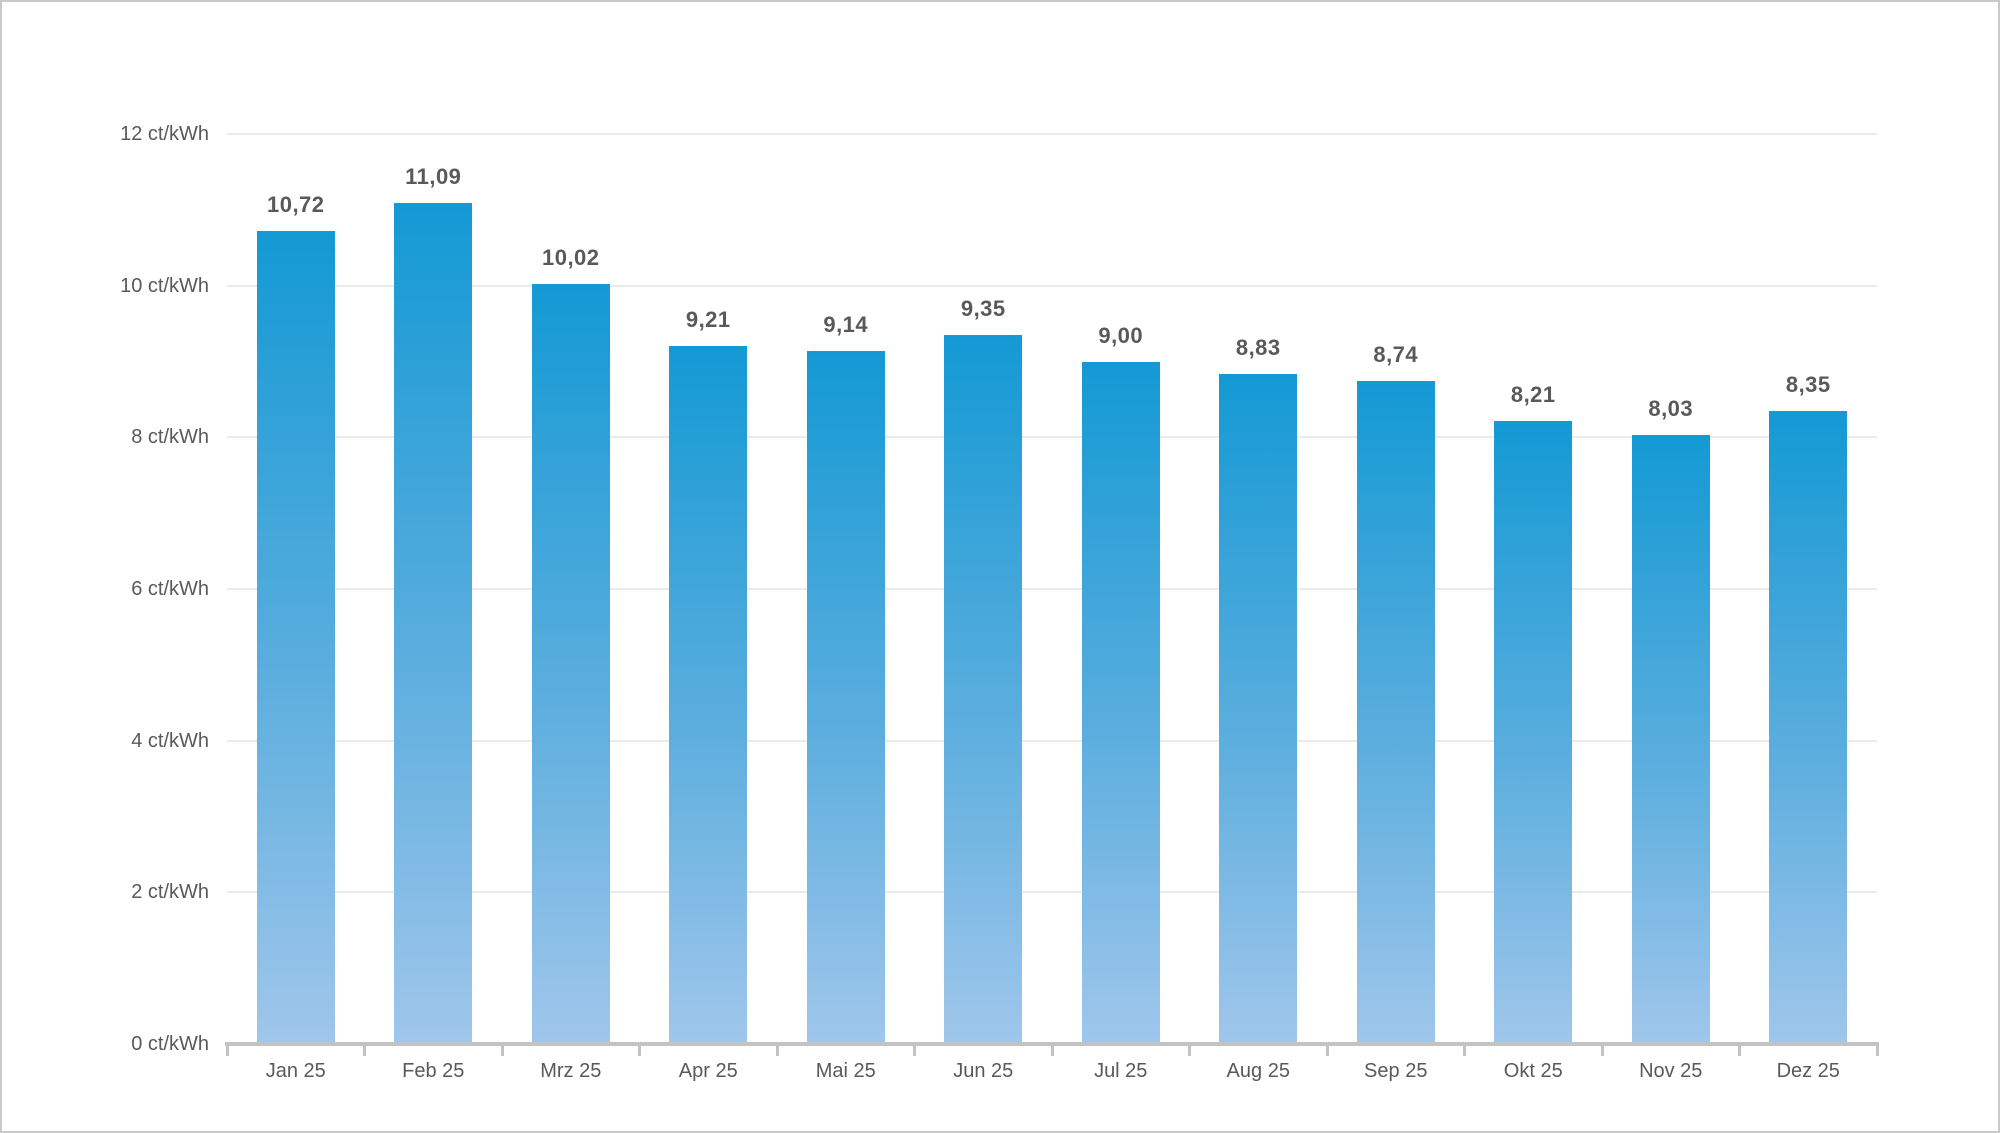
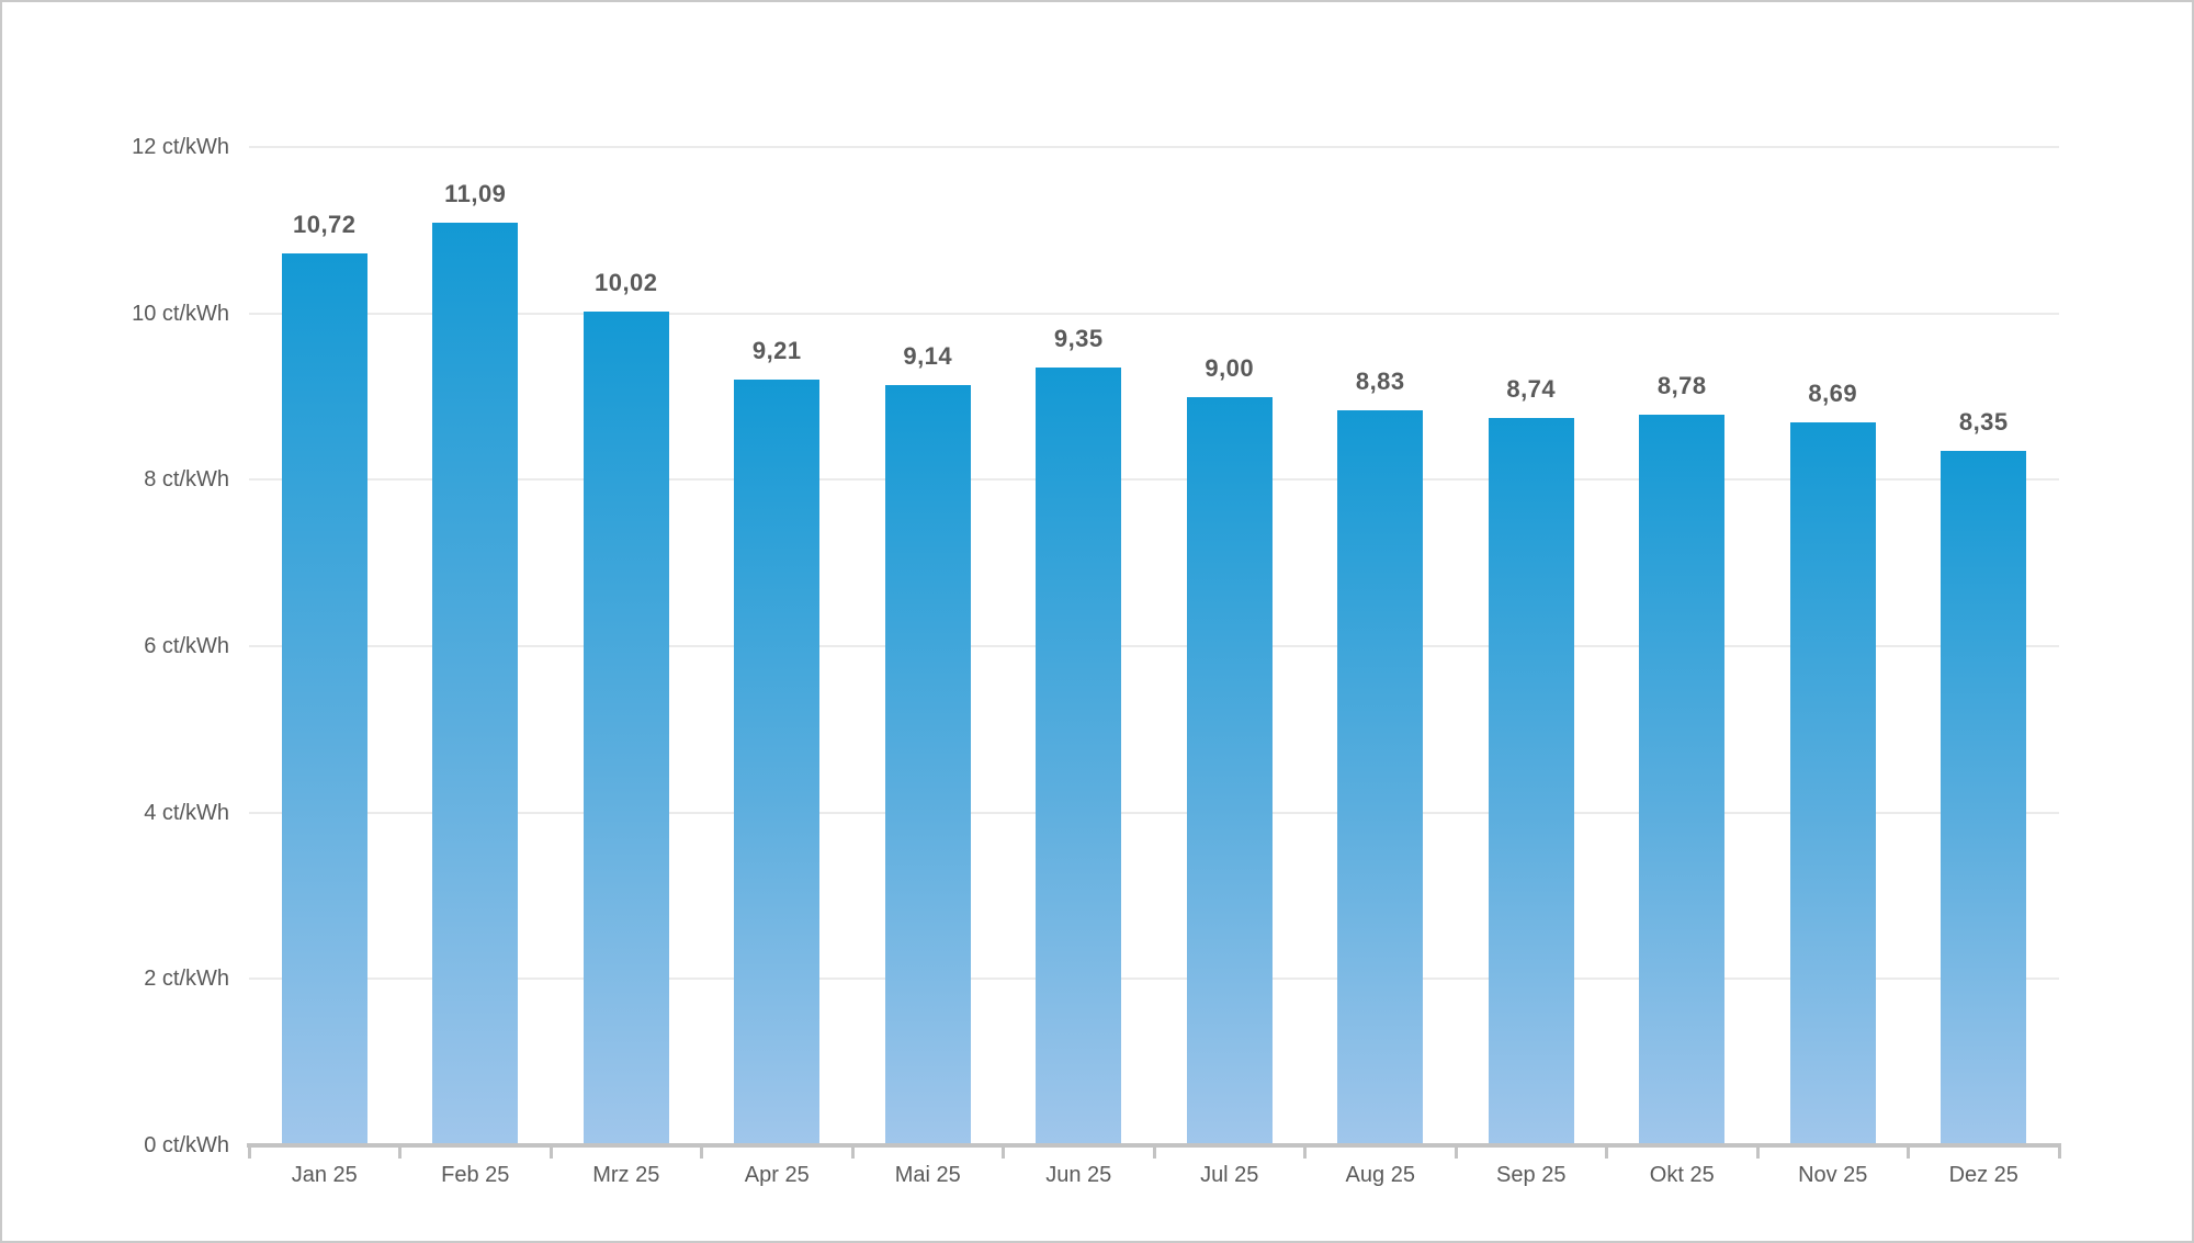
Okt 25: 8,21 -> 8,78
Nov 25: 8,03 -> 8,69
